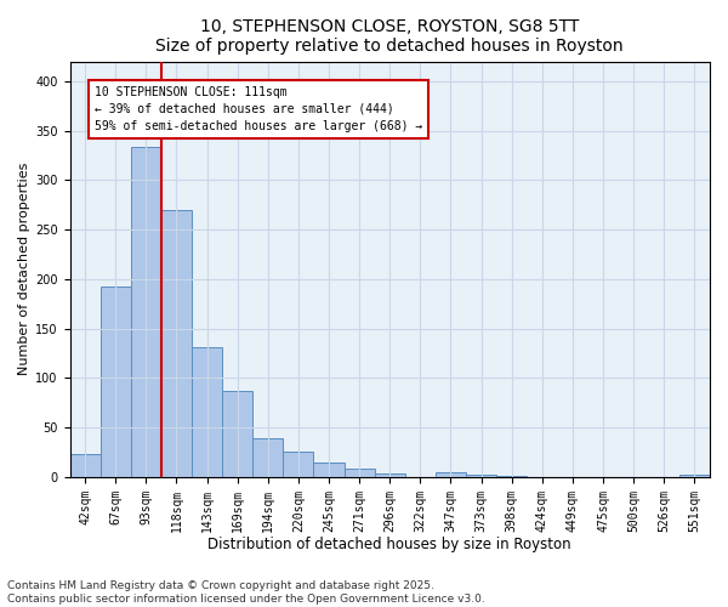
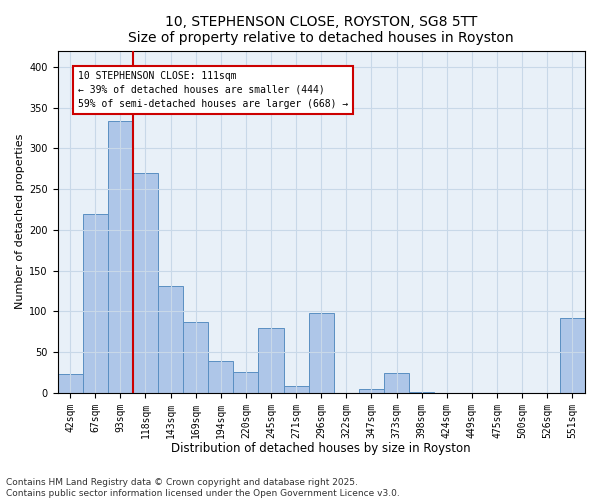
67sqm: 193 -> 220
245sqm: 14 -> 80
296sqm: 4 -> 98
373sqm: 2 -> 24
551sqm: 2 -> 92
